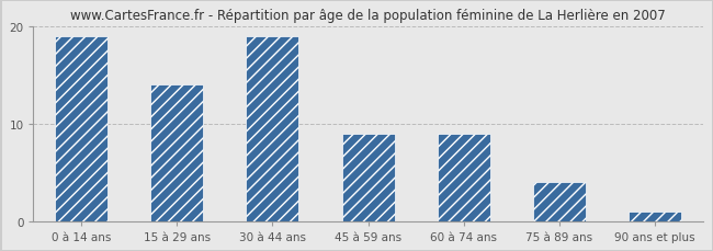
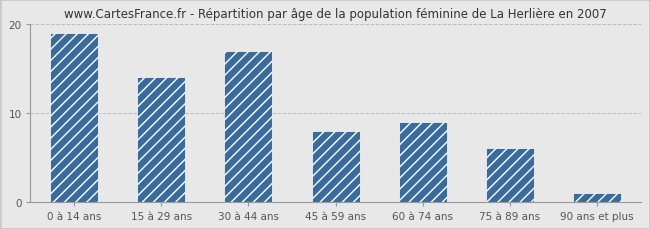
30 à 44 ans: 19 -> 17
45 à 59 ans: 9 -> 8
75 à 89 ans: 4 -> 6
